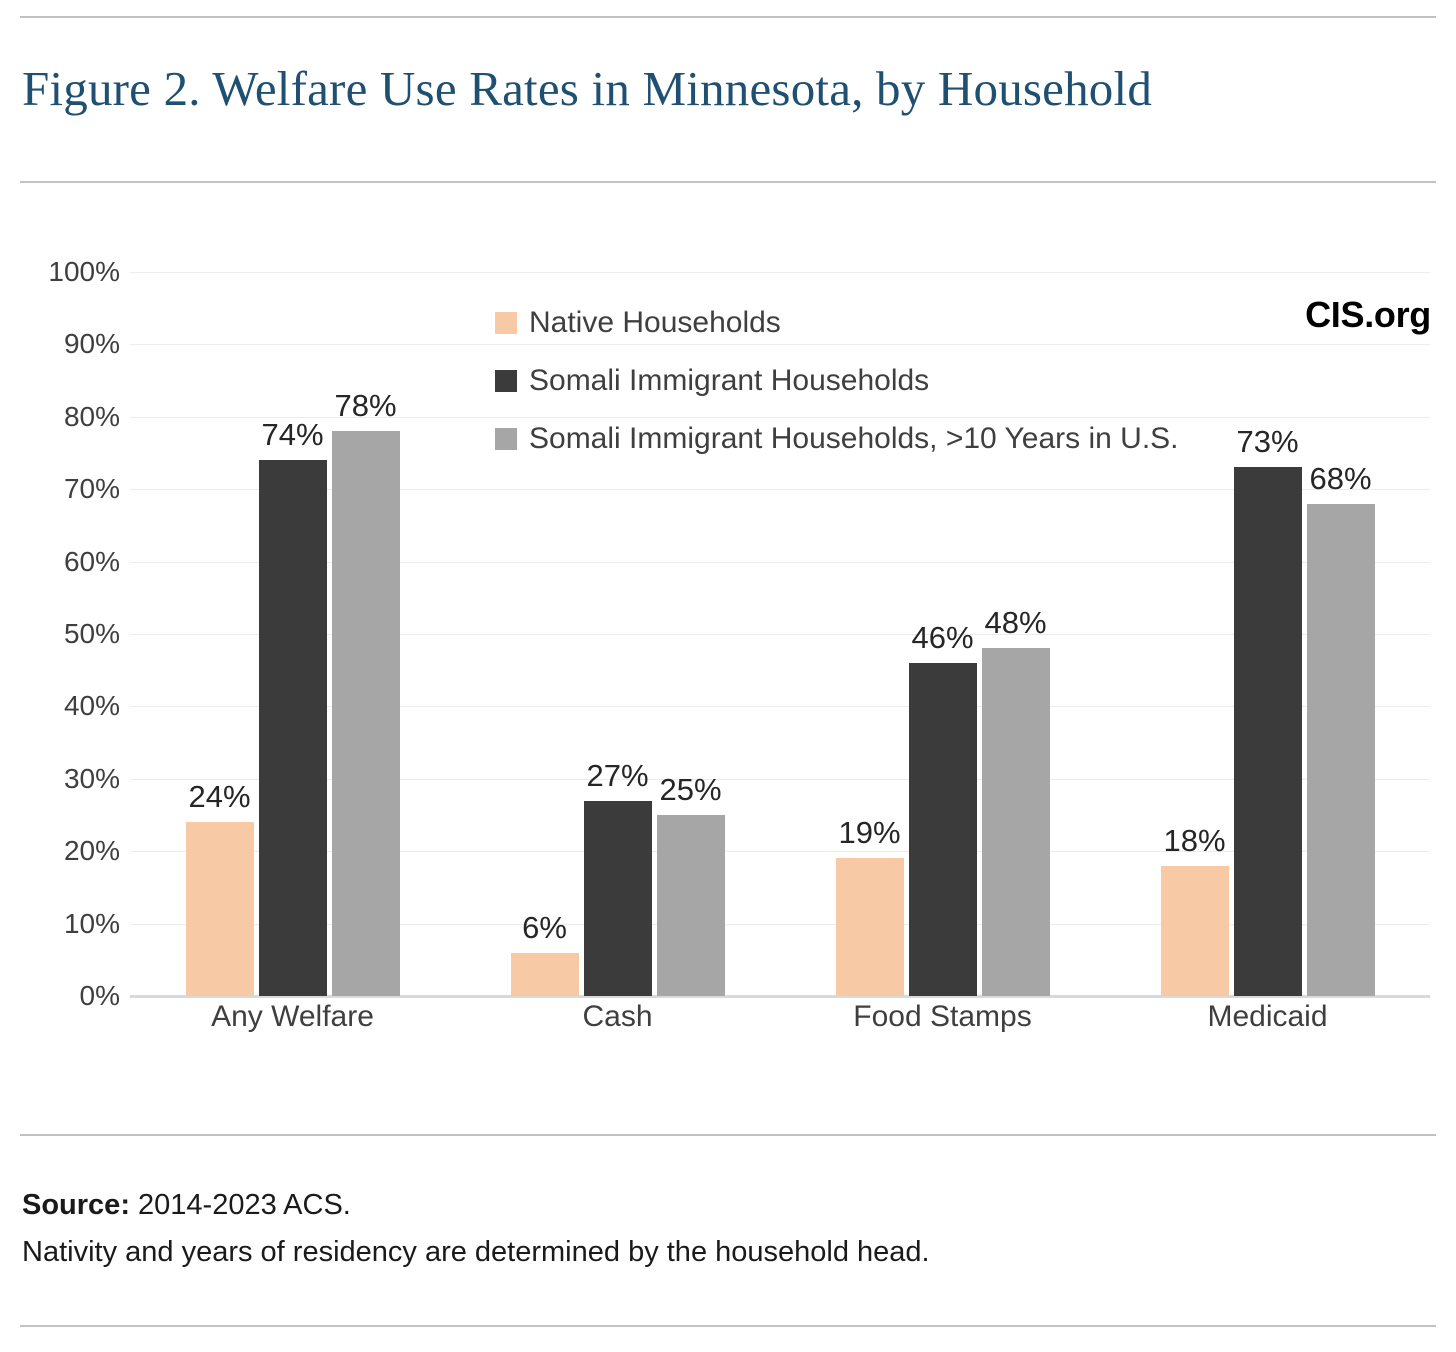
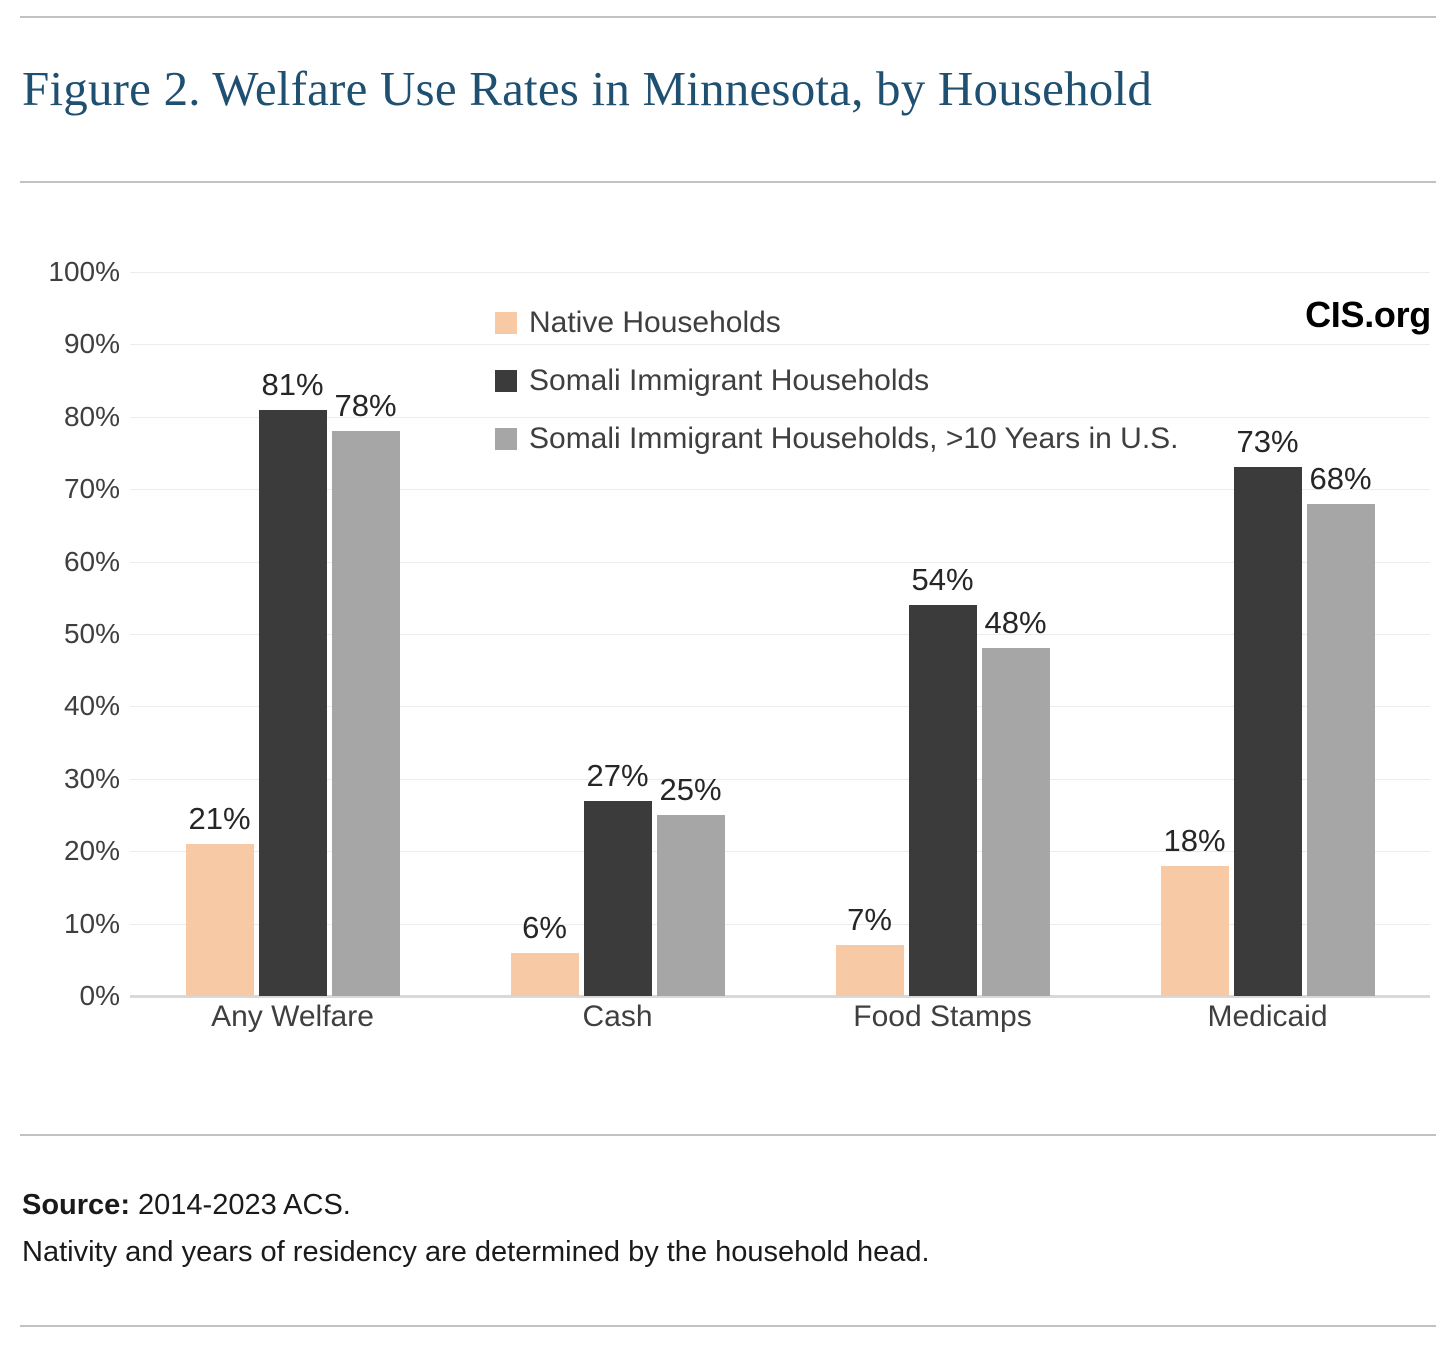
Native Households/Any Welfare: 24% -> 21%
Somali Immigrant Households/Any Welfare: 74% -> 81%
Native Households/Food Stamps: 19% -> 7%
Somali Immigrant Households/Food Stamps: 46% -> 54%
